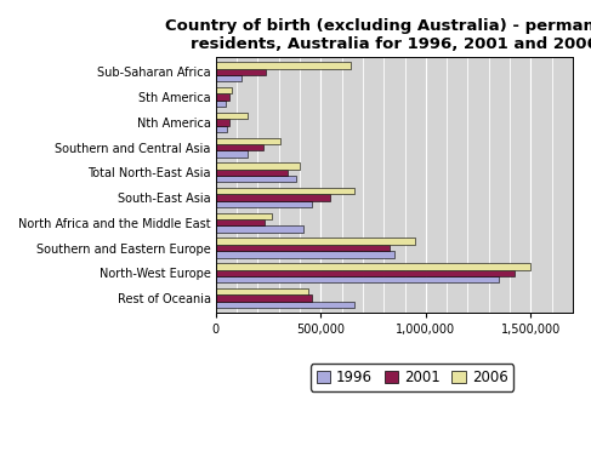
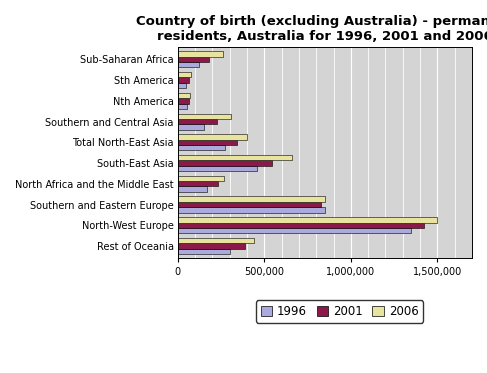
2006/Sub-Saharan Africa: 640,000 -> 260,000
2001/Sub-Saharan Africa: 240,000 -> 180,000
2006/Nth America: 150,000 -> 70,000
1996/Total North-East Asia: 380,000 -> 280,000
1996/North Africa and the Middle East: 420,000 -> 170,000
2006/Southern and Eastern Europe: 950,000 -> 850,000
2001/Rest of Oceania: 460,000 -> 390,000
1996/Rest of Oceania: 660,000 -> 300,000
